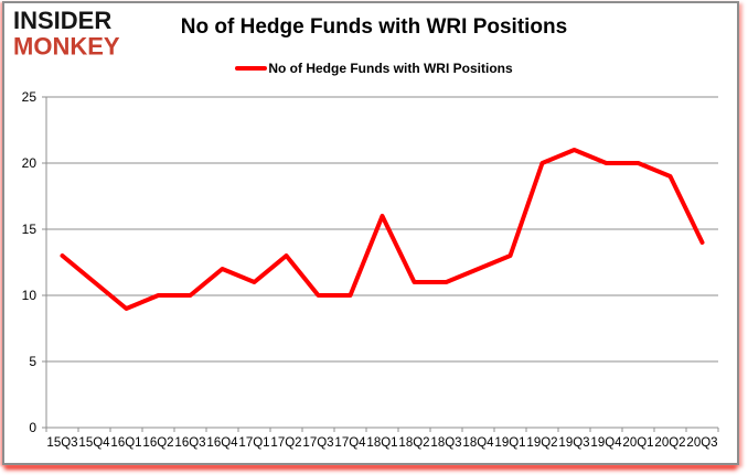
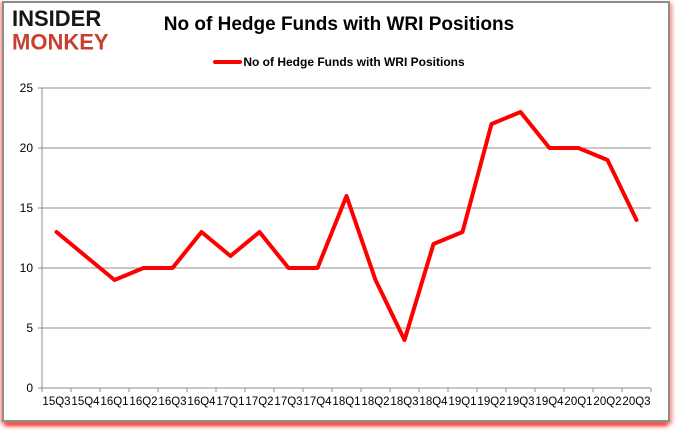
16Q4: 12 -> 13
18Q2: 11 -> 9
18Q3: 11 -> 4
19Q2: 20 -> 22
19Q3: 21 -> 23
